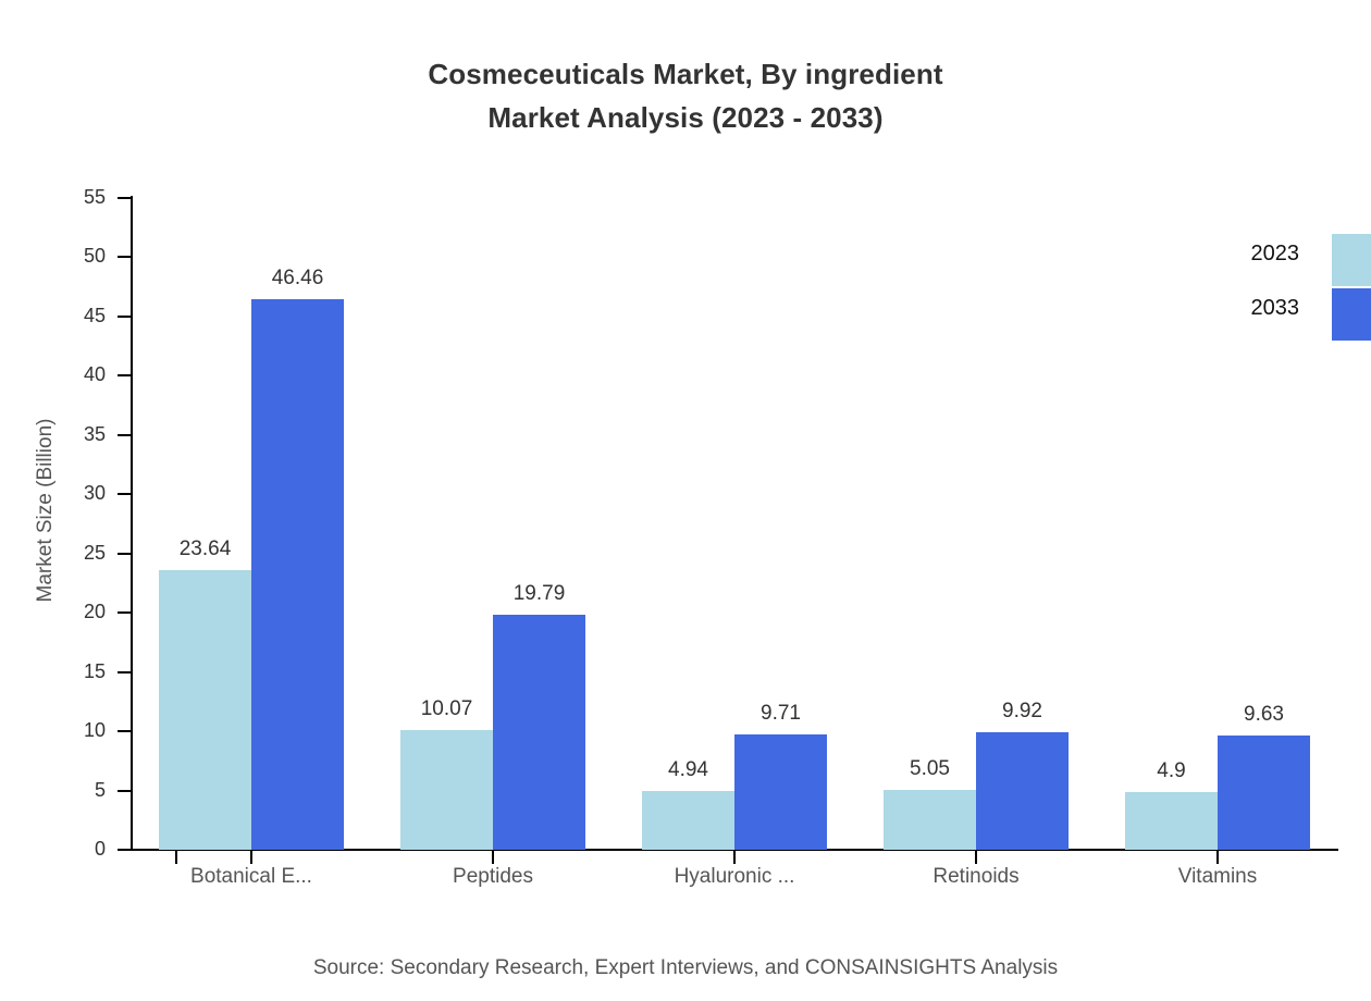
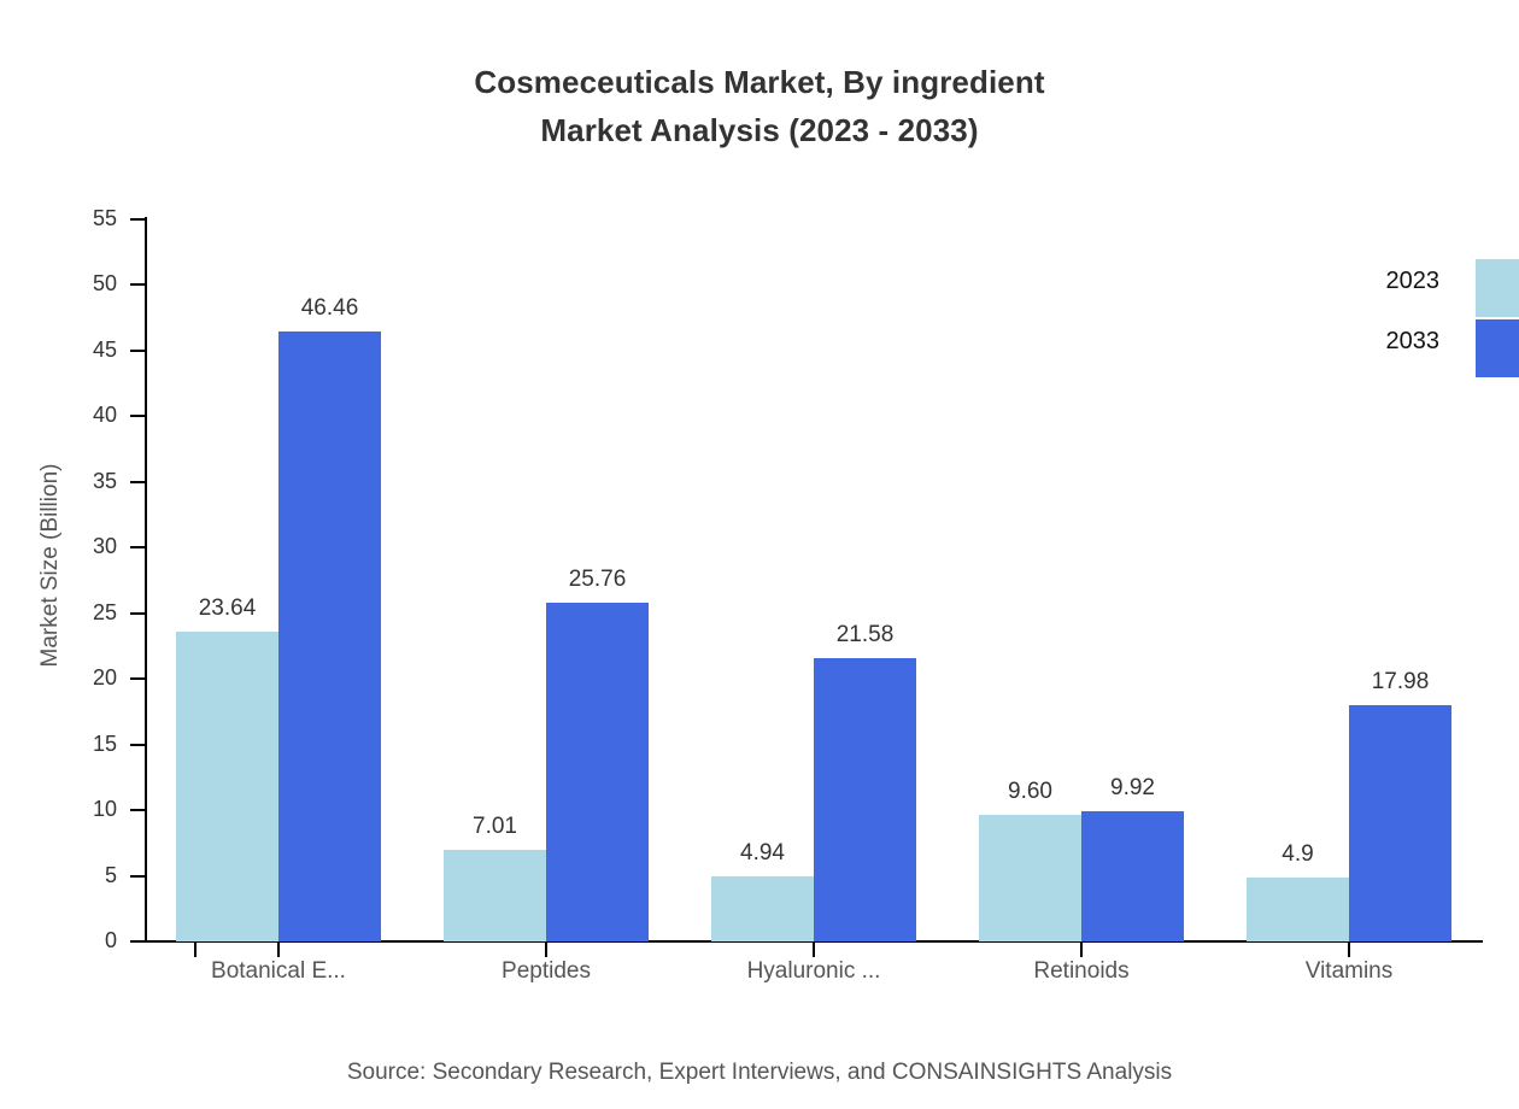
2023/Peptides: 10.07 -> 7.01
2033/Peptides: 19.79 -> 25.76
2033/Hyaluronic ...: 9.71 -> 21.58
2023/Retinoids: 5.05 -> 9.60
2033/Vitamins: 9.63 -> 17.98
